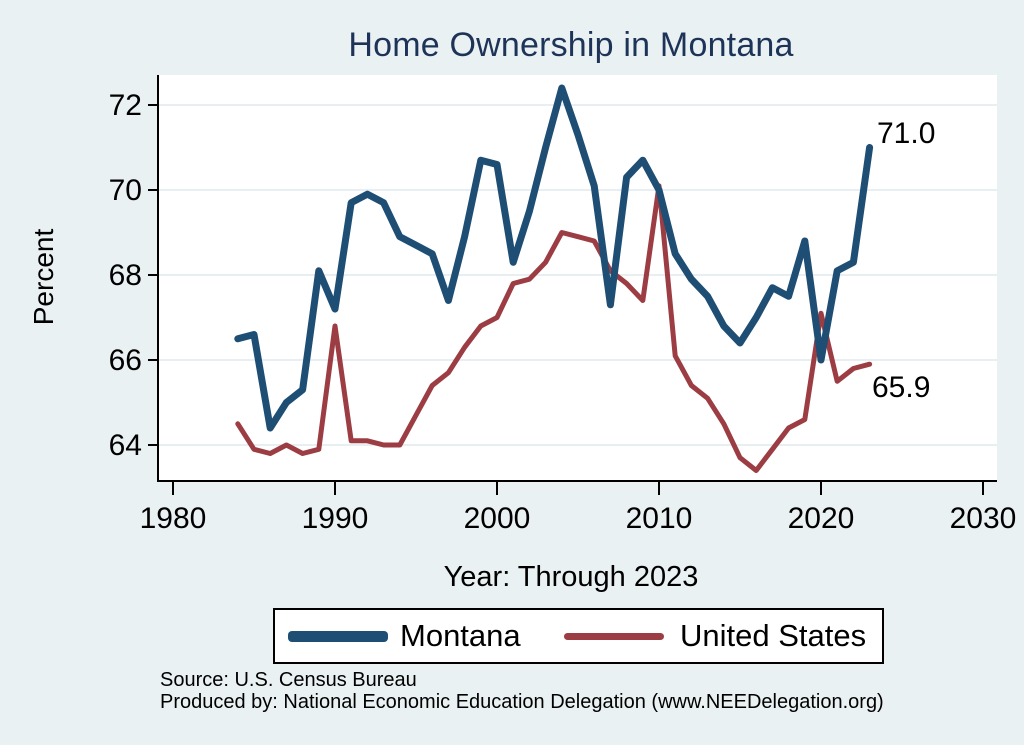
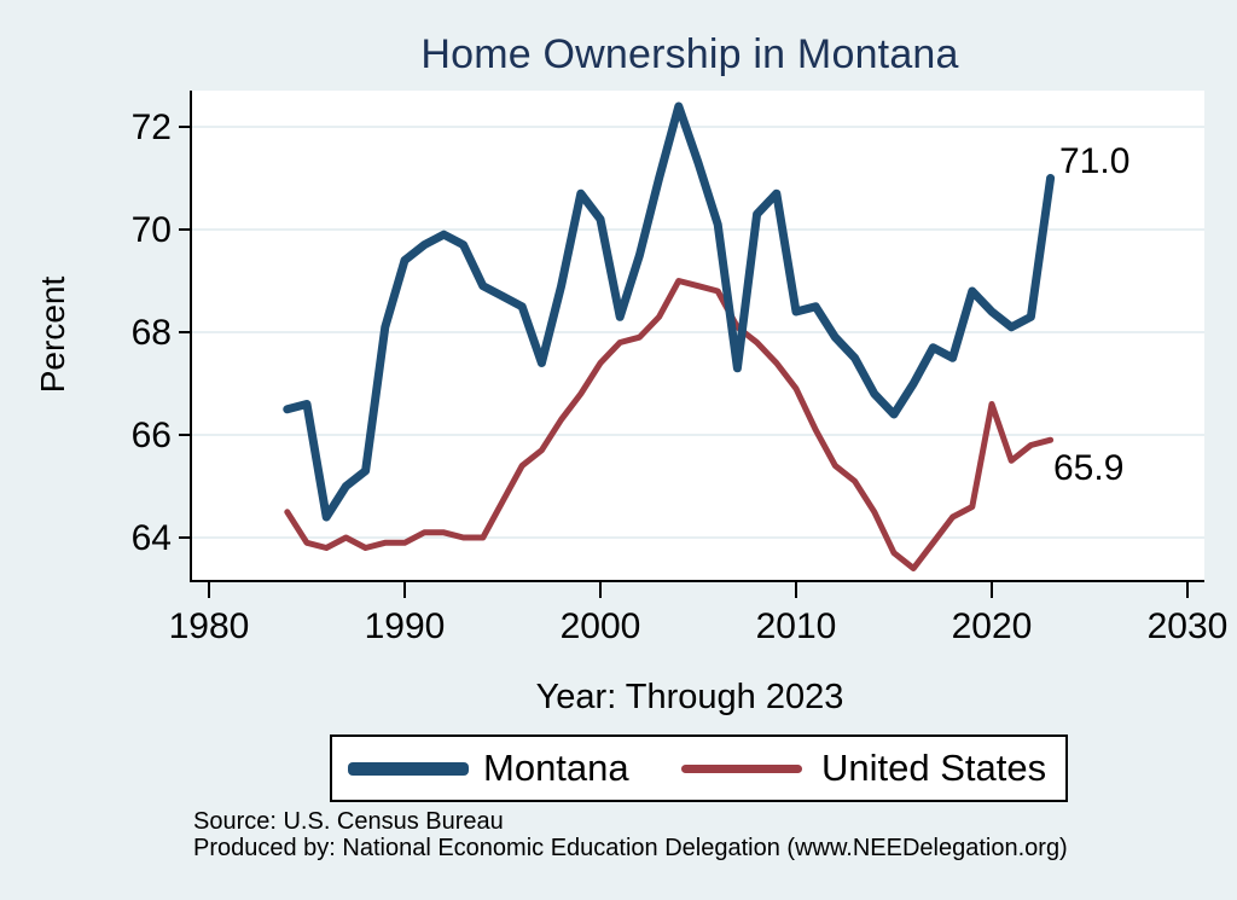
Montana/1990: 67.2 -> 69.4
United States/1990: 66.8 -> 63.9
Montana/2000: 70.6 -> 70.2
United States/2000: 67.0 -> 67.4
Montana/2010: 70.0 -> 68.4
United States/2010: 70.1 -> 66.9
Montana/2020: 66.0 -> 68.4
United States/2020: 67.1 -> 66.6
